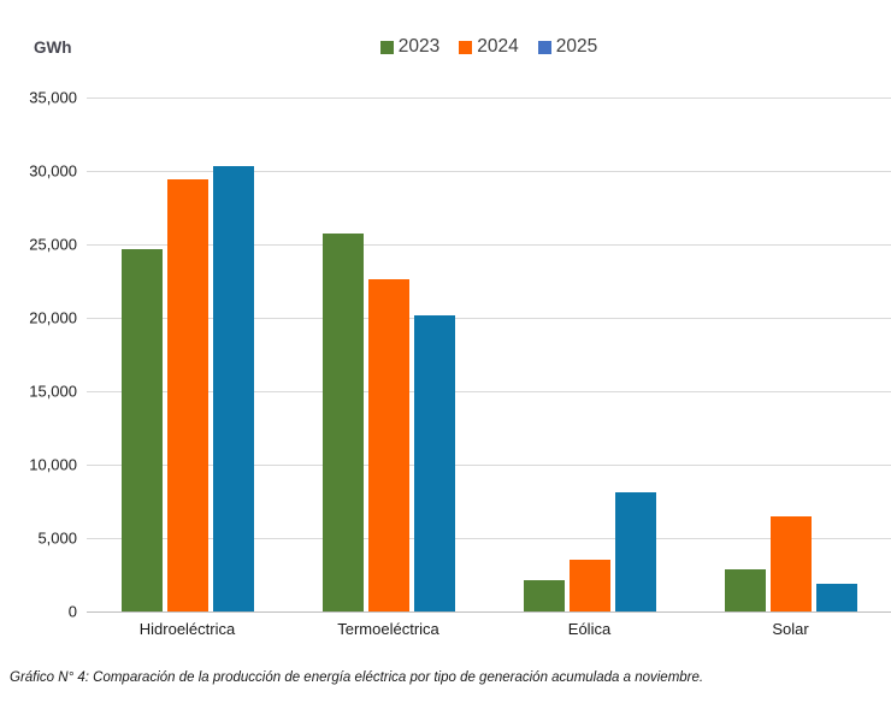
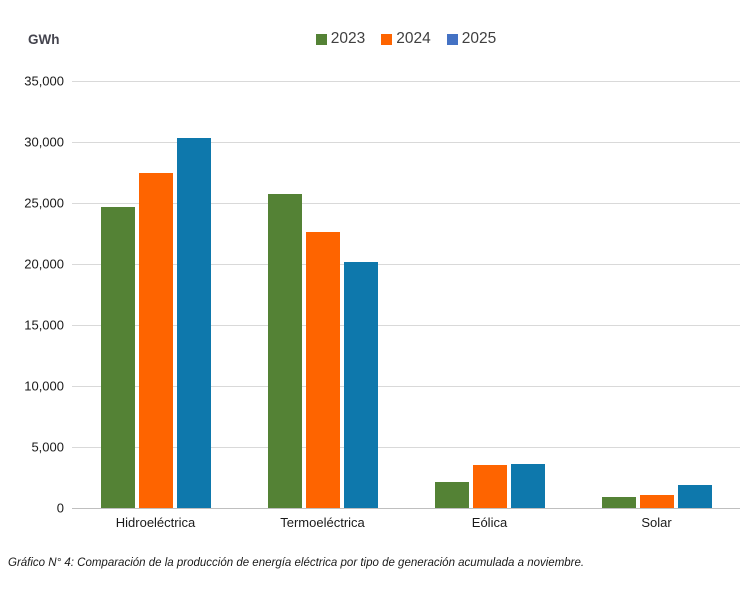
2024/Hidroeléctrica: 29400 -> 27500
2025/Eólica: 8100 -> 3600
2023/Solar: 2900 -> 900
2024/Solar: 6500 -> 1100
